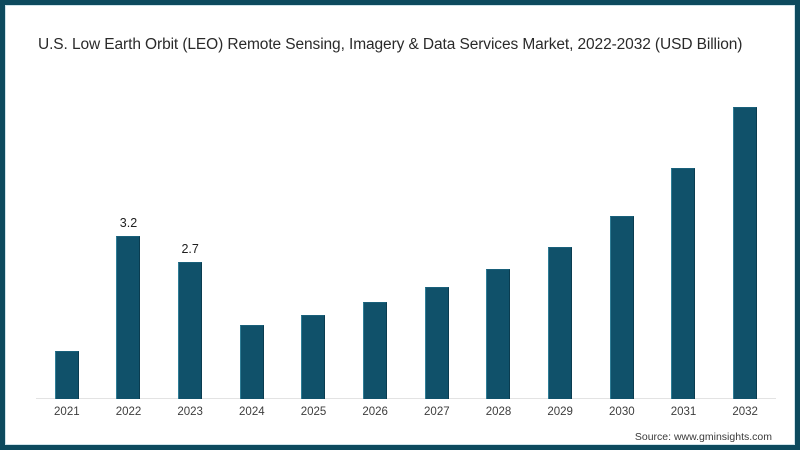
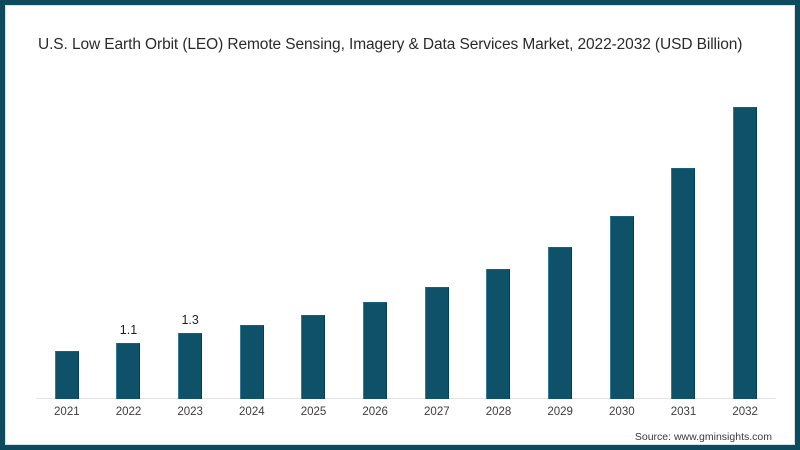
2022: 3.2 -> 1.1
2023: 2.7 -> 1.3
